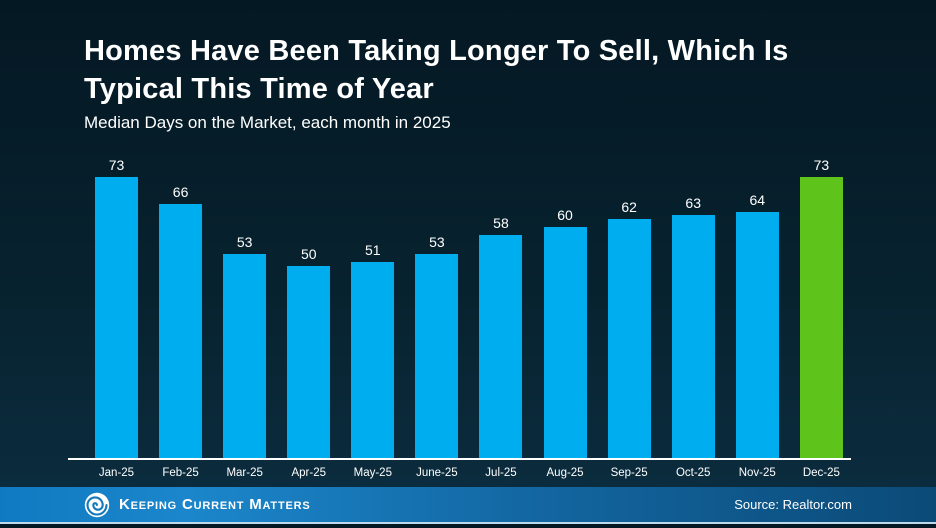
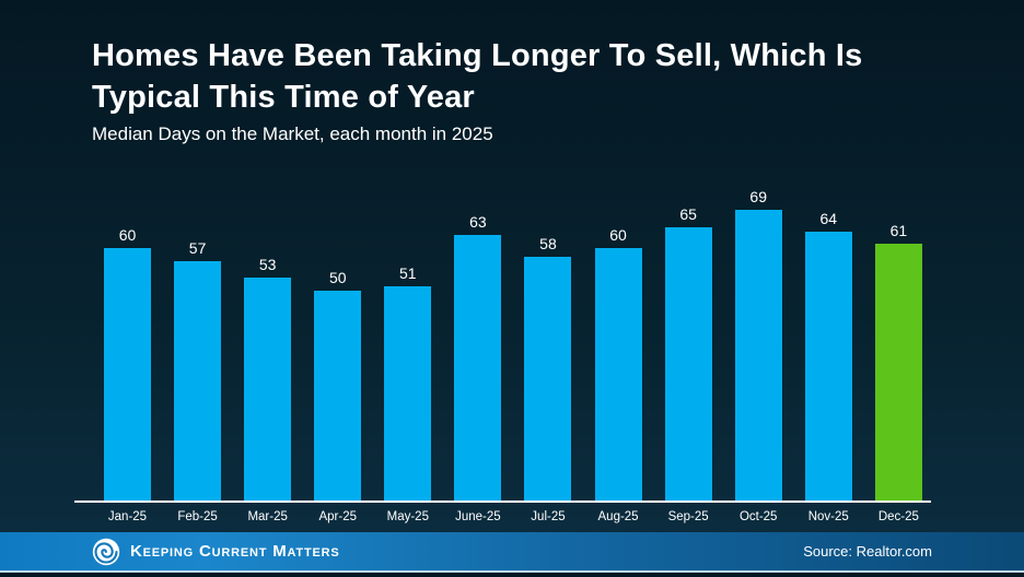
Jan-25: 73 -> 60
Feb-25: 66 -> 57
June-25: 53 -> 63
Sep-25: 62 -> 65
Oct-25: 63 -> 69
Dec-25: 73 -> 61
